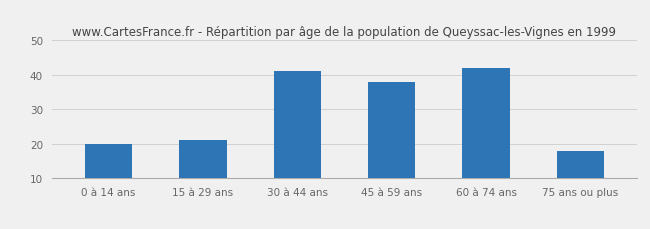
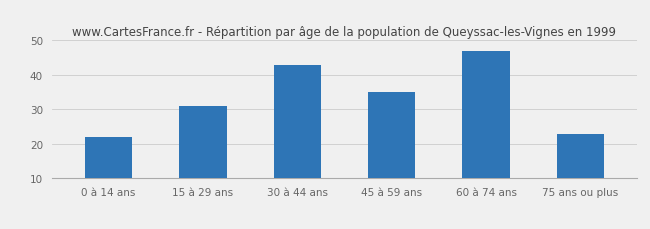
0 à 14 ans: 20 -> 22
15 à 29 ans: 21 -> 31
30 à 44 ans: 41 -> 43
45 à 59 ans: 38 -> 35
60 à 74 ans: 42 -> 47
75 ans ou plus: 18 -> 23
